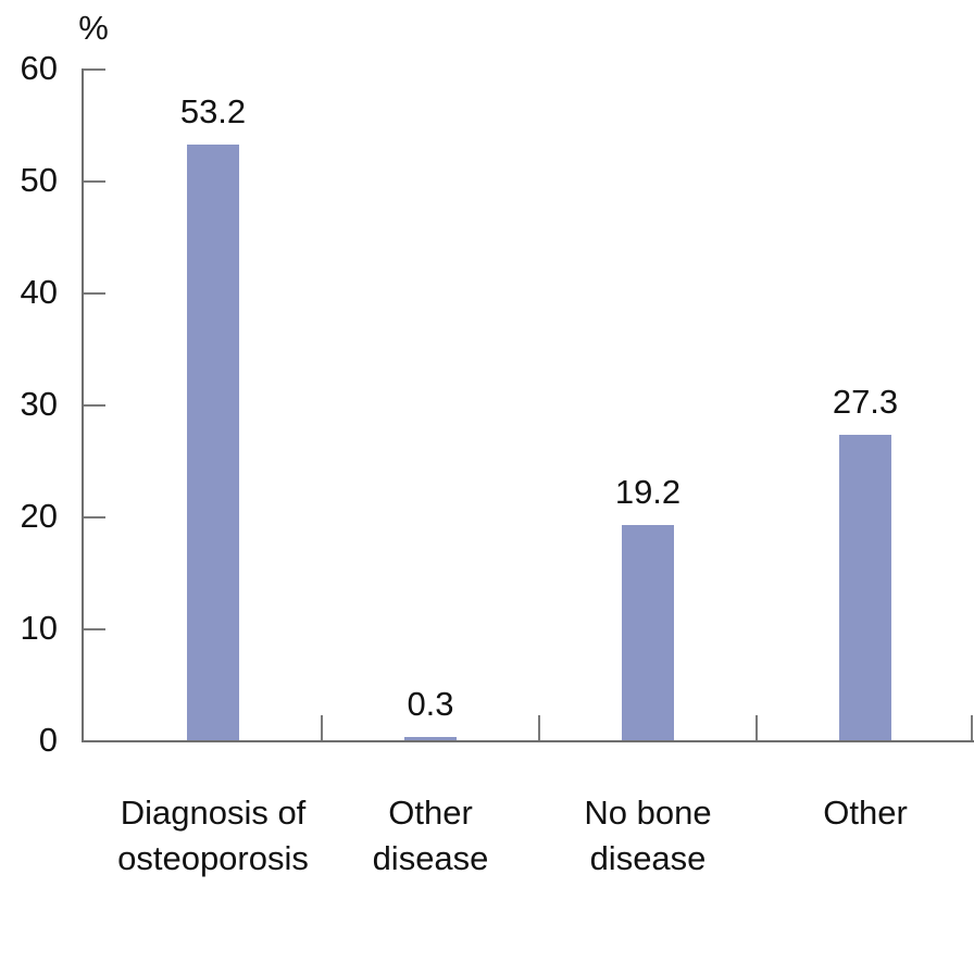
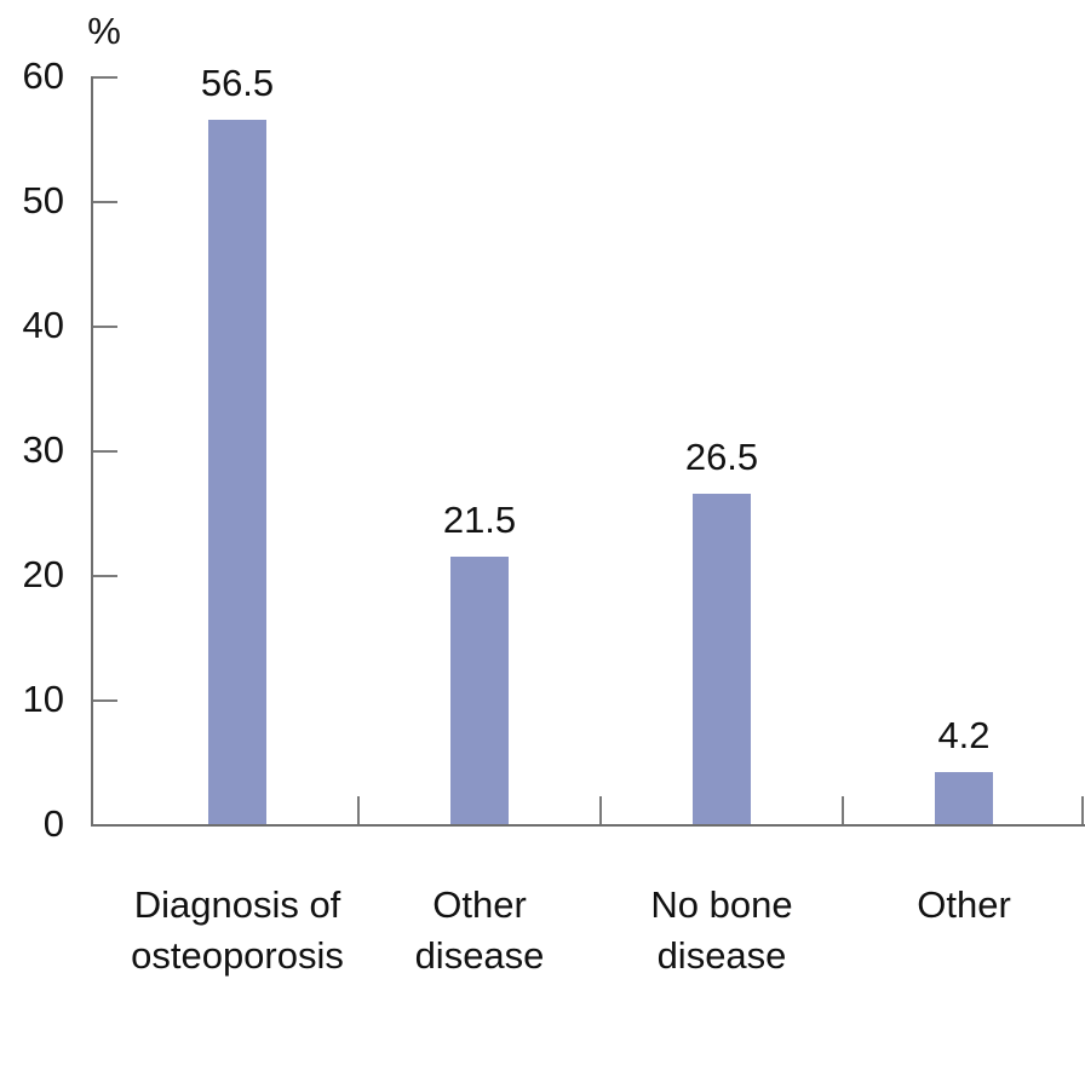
Diagnosis of osteoporosis: 53.2 -> 56.5
Other disease: 0.3 -> 21.5
No bone disease: 19.2 -> 26.5
Other: 27.3 -> 4.2
